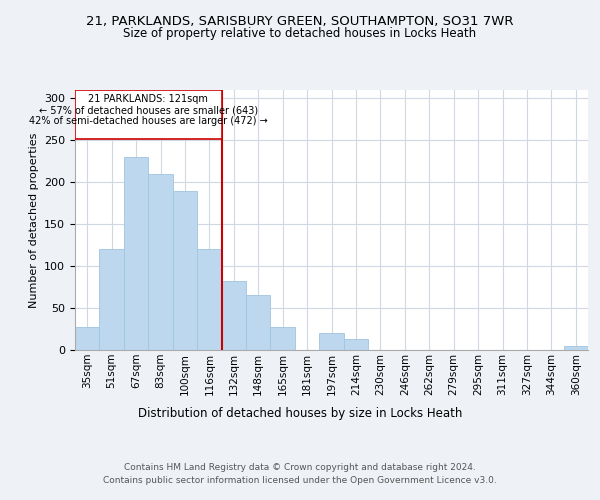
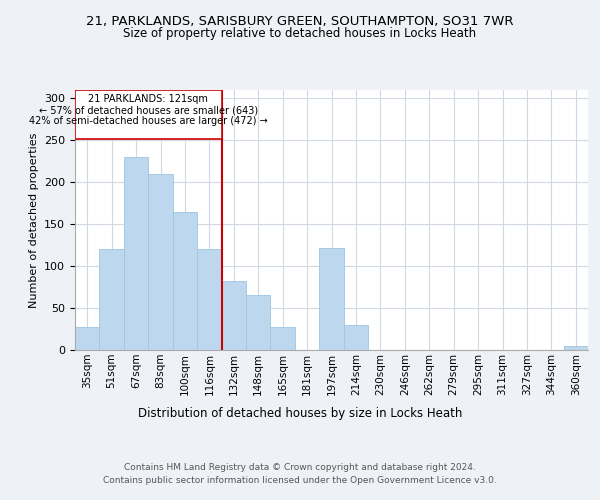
100sqm: 190 -> 164
197sqm: 20 -> 122
214sqm: 13 -> 30
